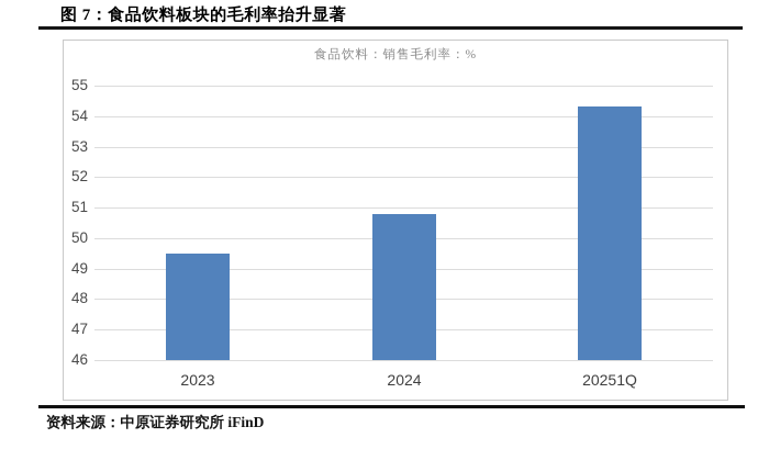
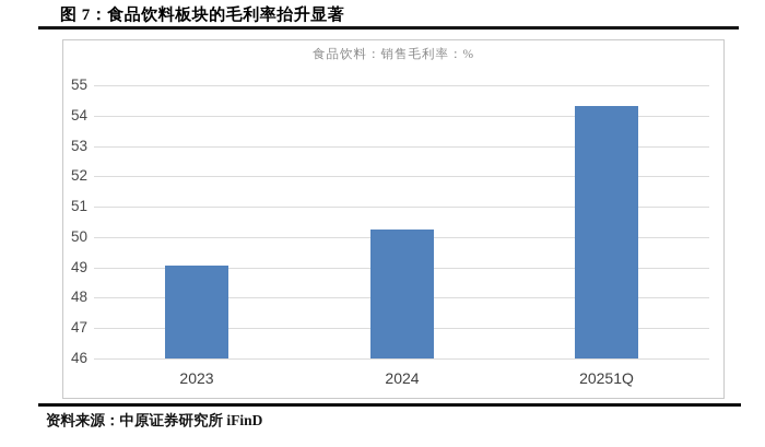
2023: 49.5 -> 49.0
2024: 50.8 -> 50.2
